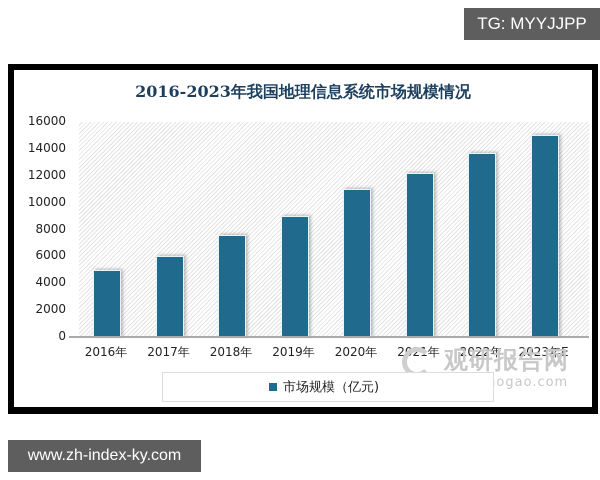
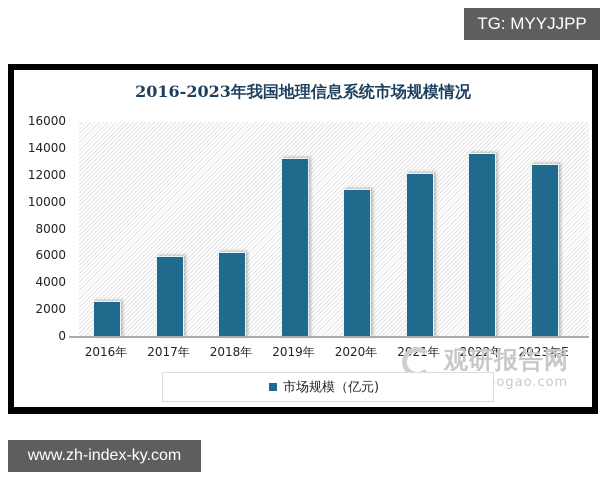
2016年: 5000 -> 2700
2018年: 7600 -> 6300
2019年: 9000 -> 13300
2023年E: 15000 -> 12900
